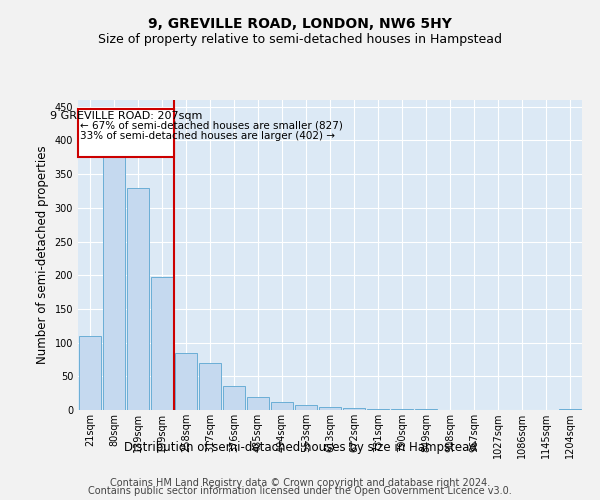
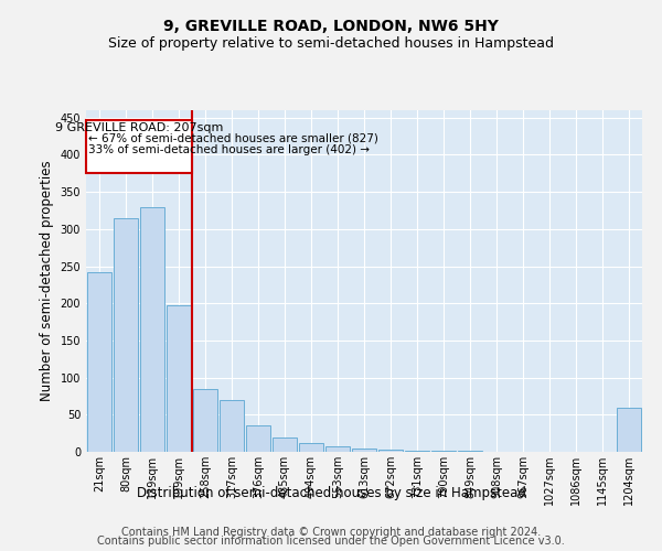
21sqm: 110 -> 242
80sqm: 375 -> 314
1204sqm: 1 -> 60
